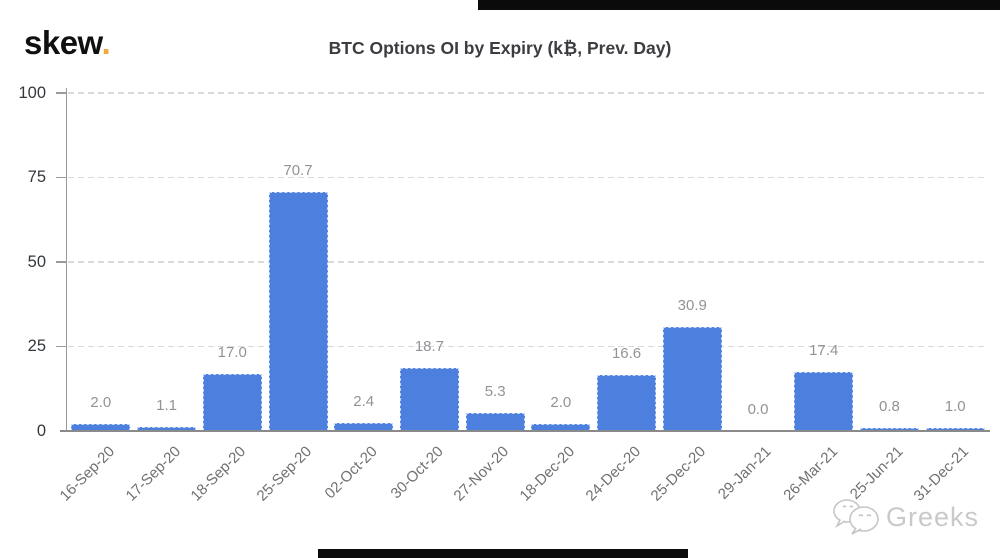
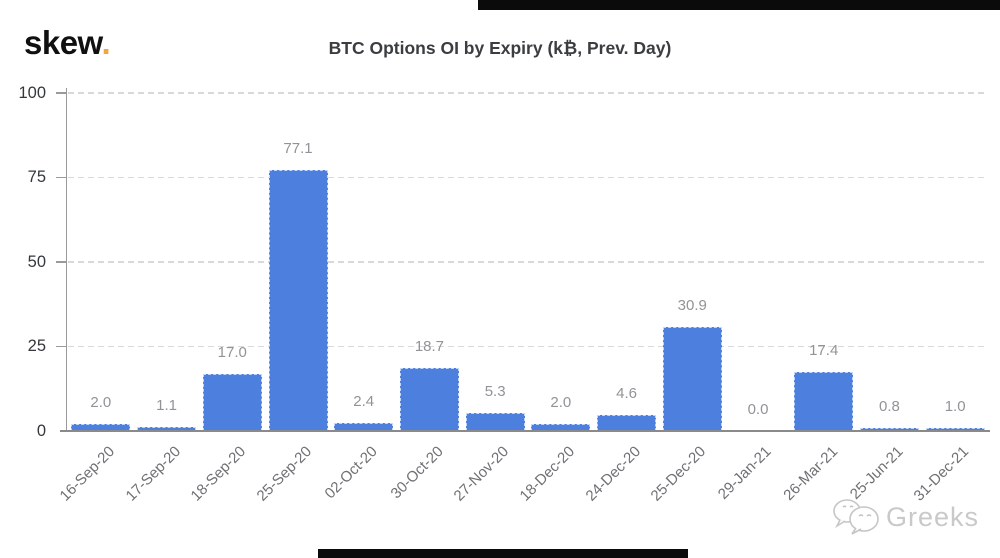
25-Sep-20: 70.7 -> 77.1
24-Dec-20: 16.6 -> 4.6
